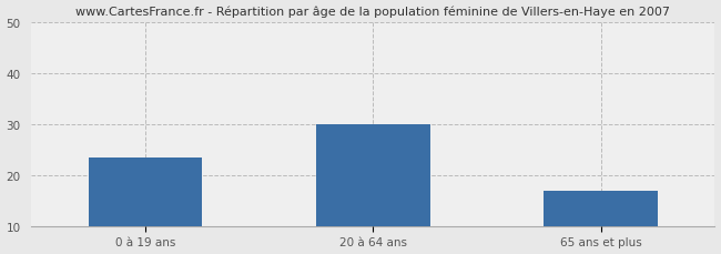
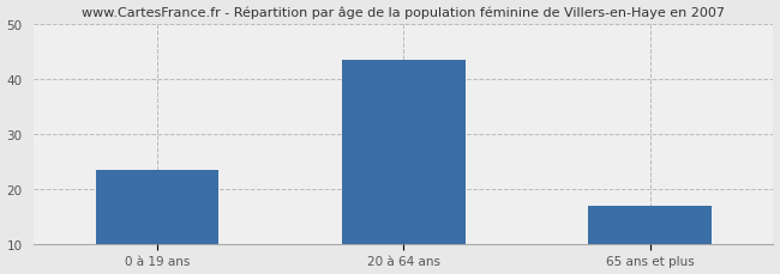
20 à 64 ans: 30.0 -> 43.5
